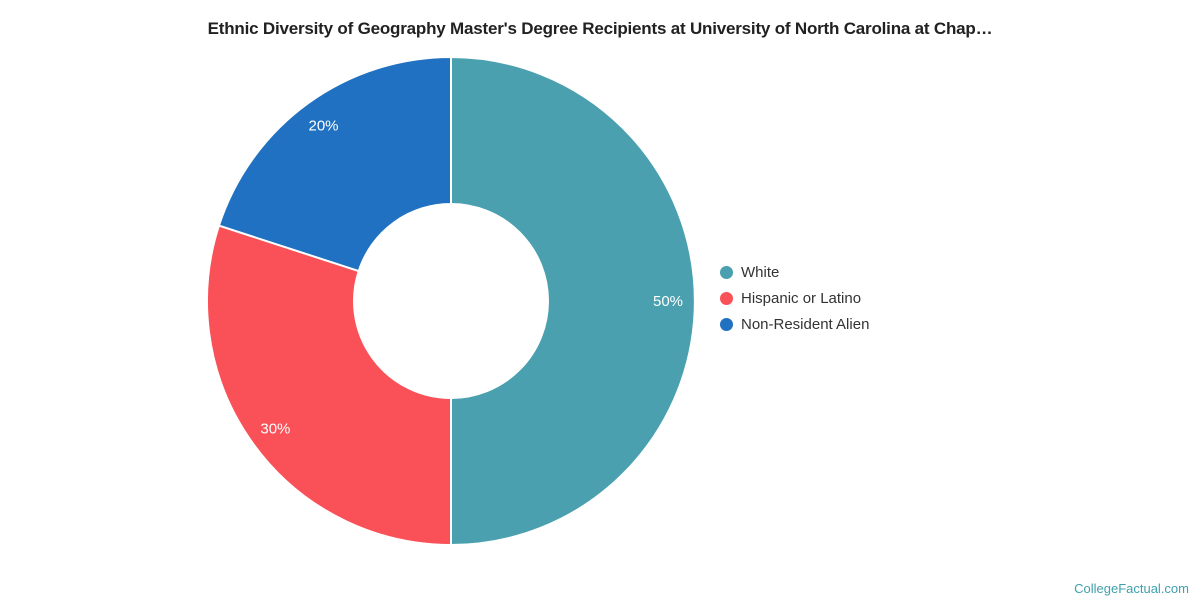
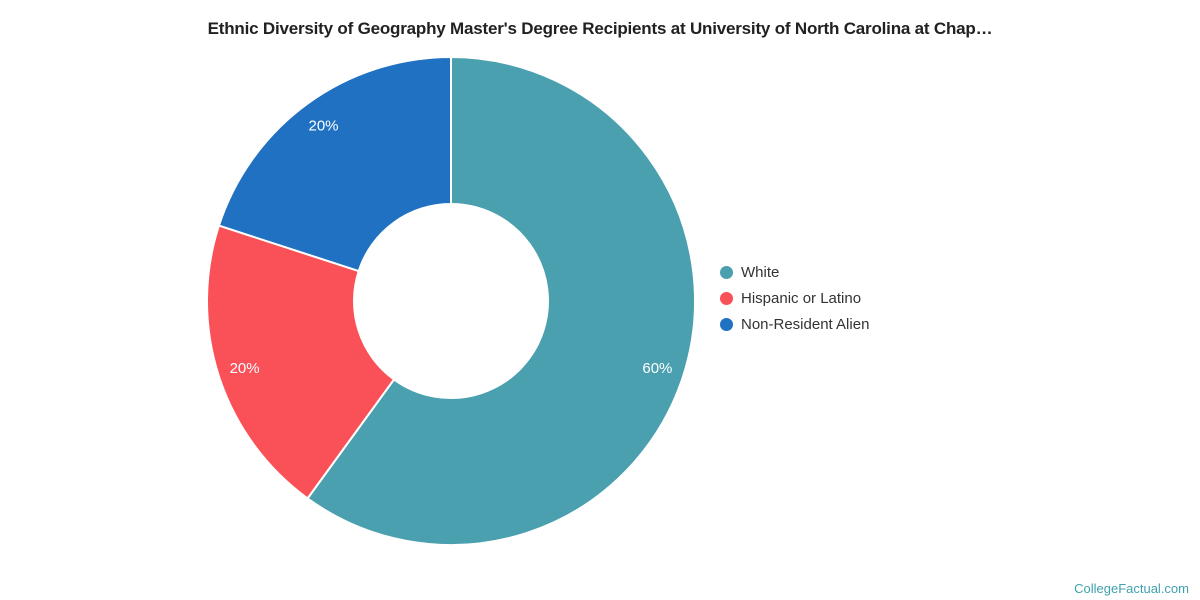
White: 50% -> 60%
Hispanic or Latino: 30% -> 20%
